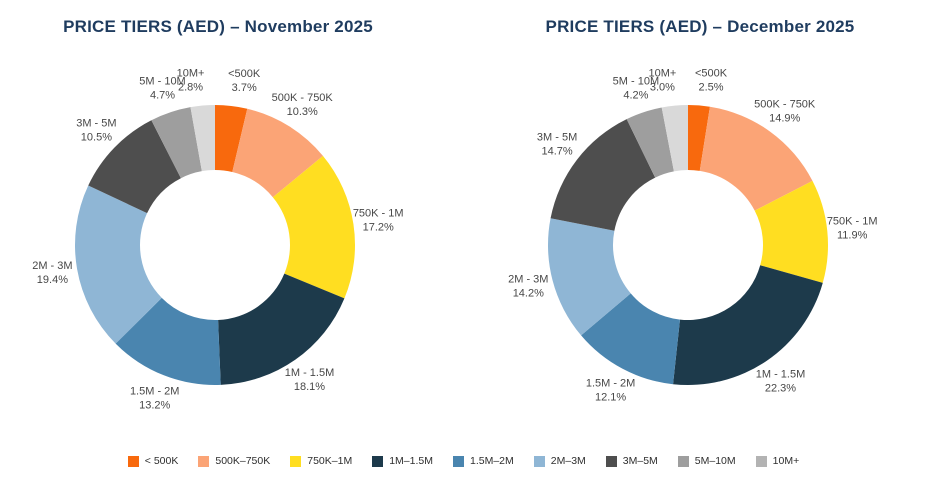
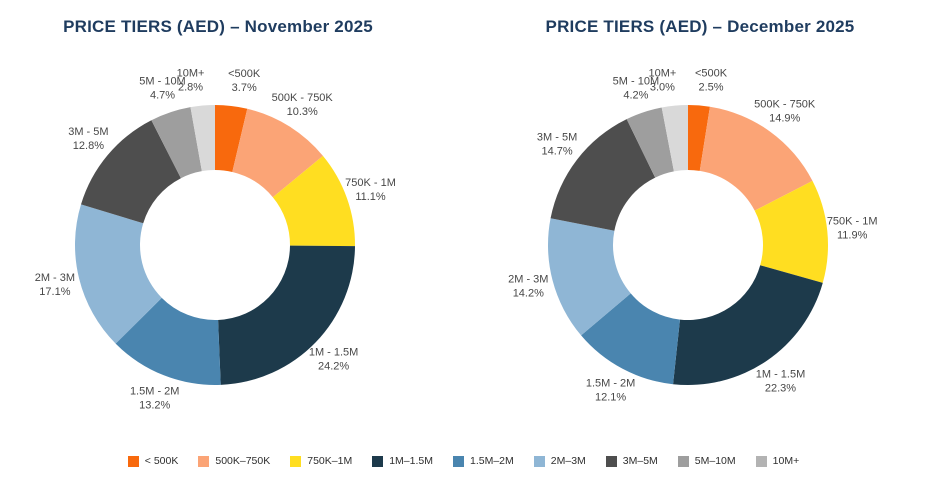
PRICE TIERS (AED) – November 2025/750K - 1M: 17.2% -> 11.1%
PRICE TIERS (AED) – November 2025/1M - 1.5M: 18.1% -> 24.2%
PRICE TIERS (AED) – November 2025/2M - 3M: 19.4% -> 17.1%
PRICE TIERS (AED) – November 2025/3M - 5M: 10.5% -> 12.8%
